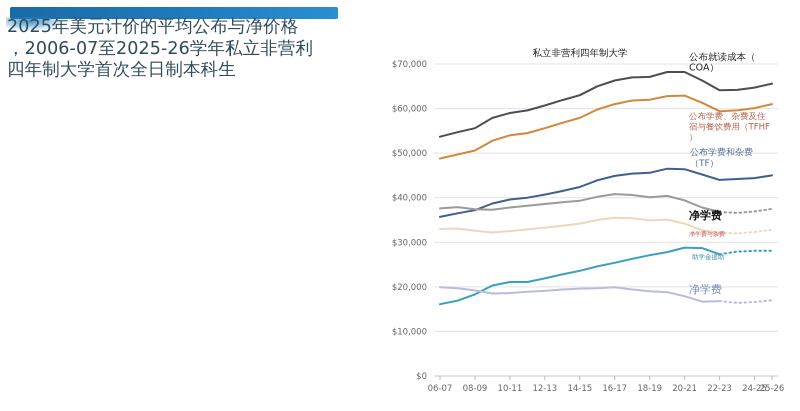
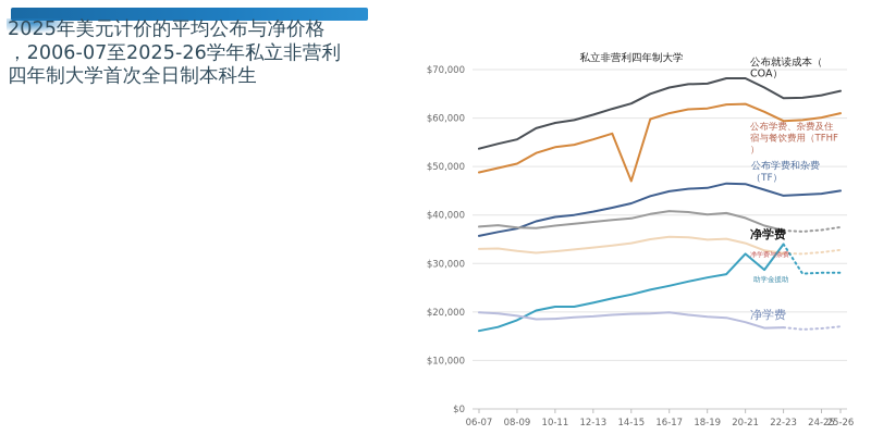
公布学费、杂费及住宿与餐饮费用（TFHF）/14-15: $58000 -> $47000
助学金援助/20-21: $29000 -> $32000
助学金援助/22-23: $27000 -> $34000
